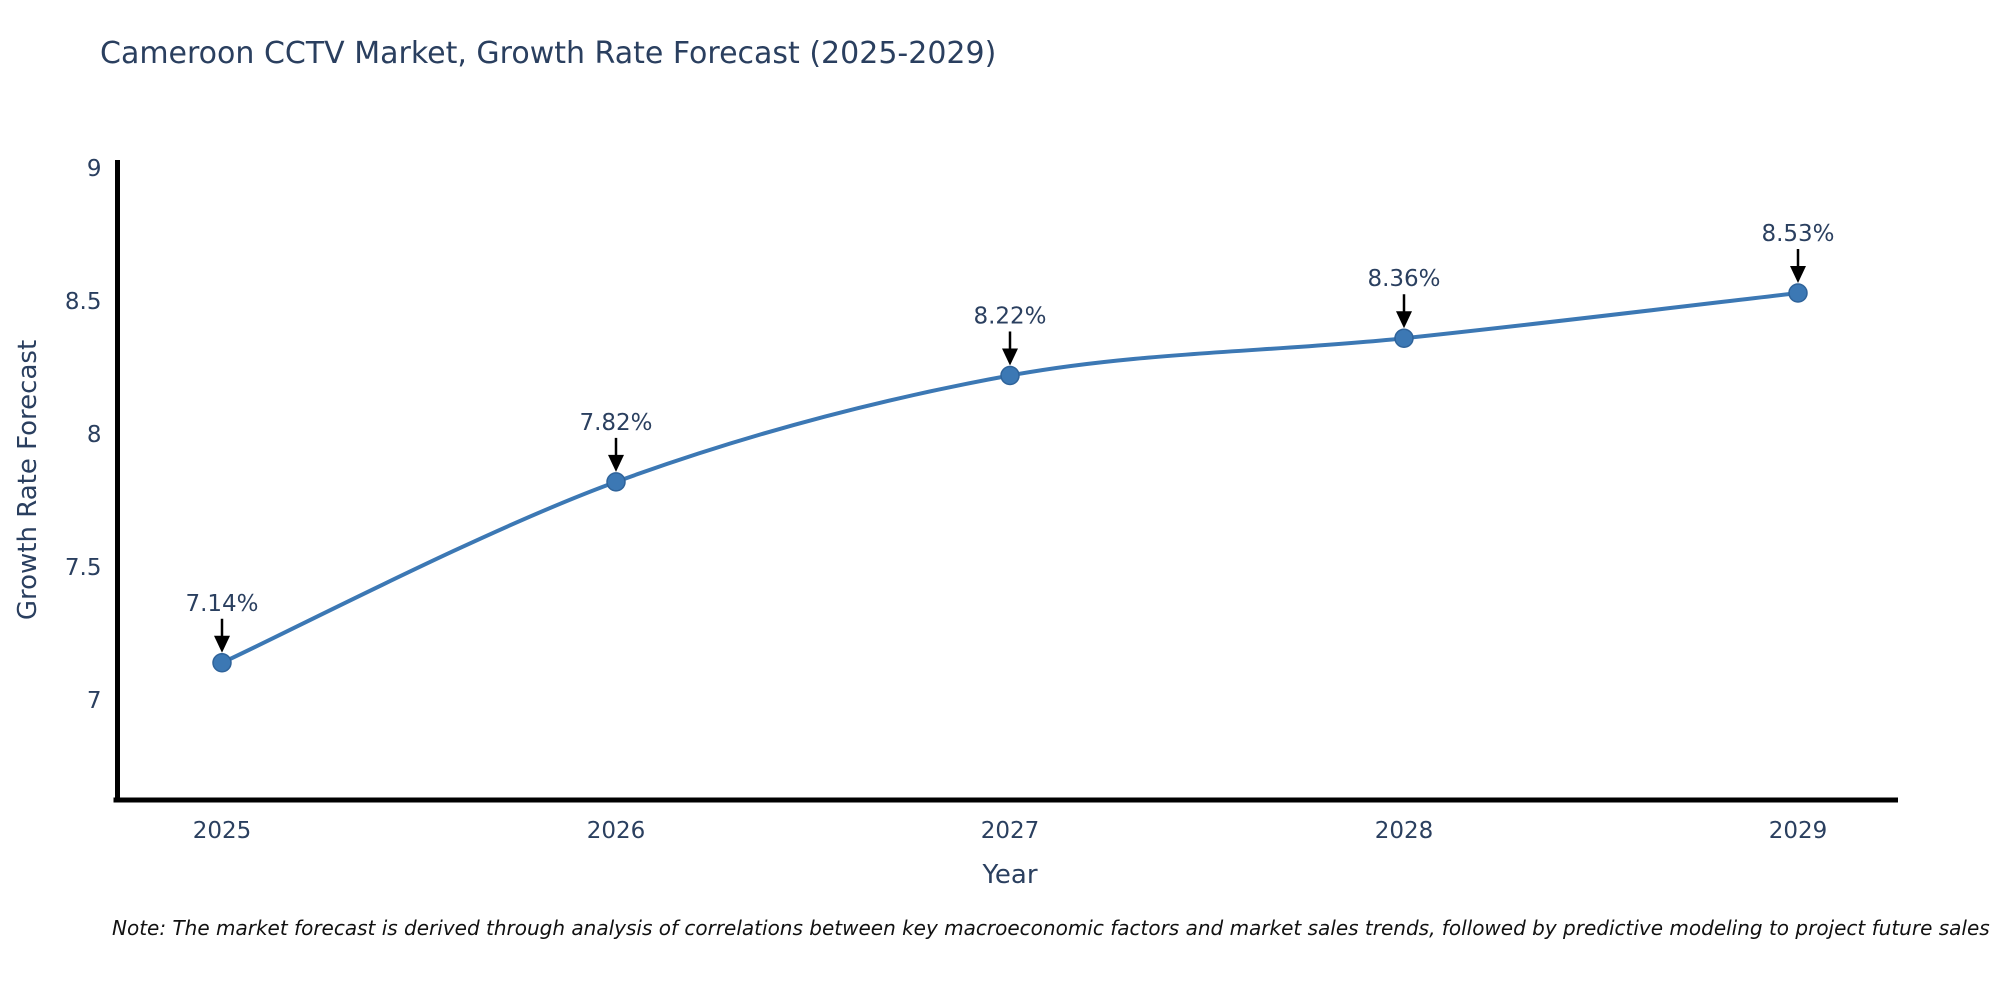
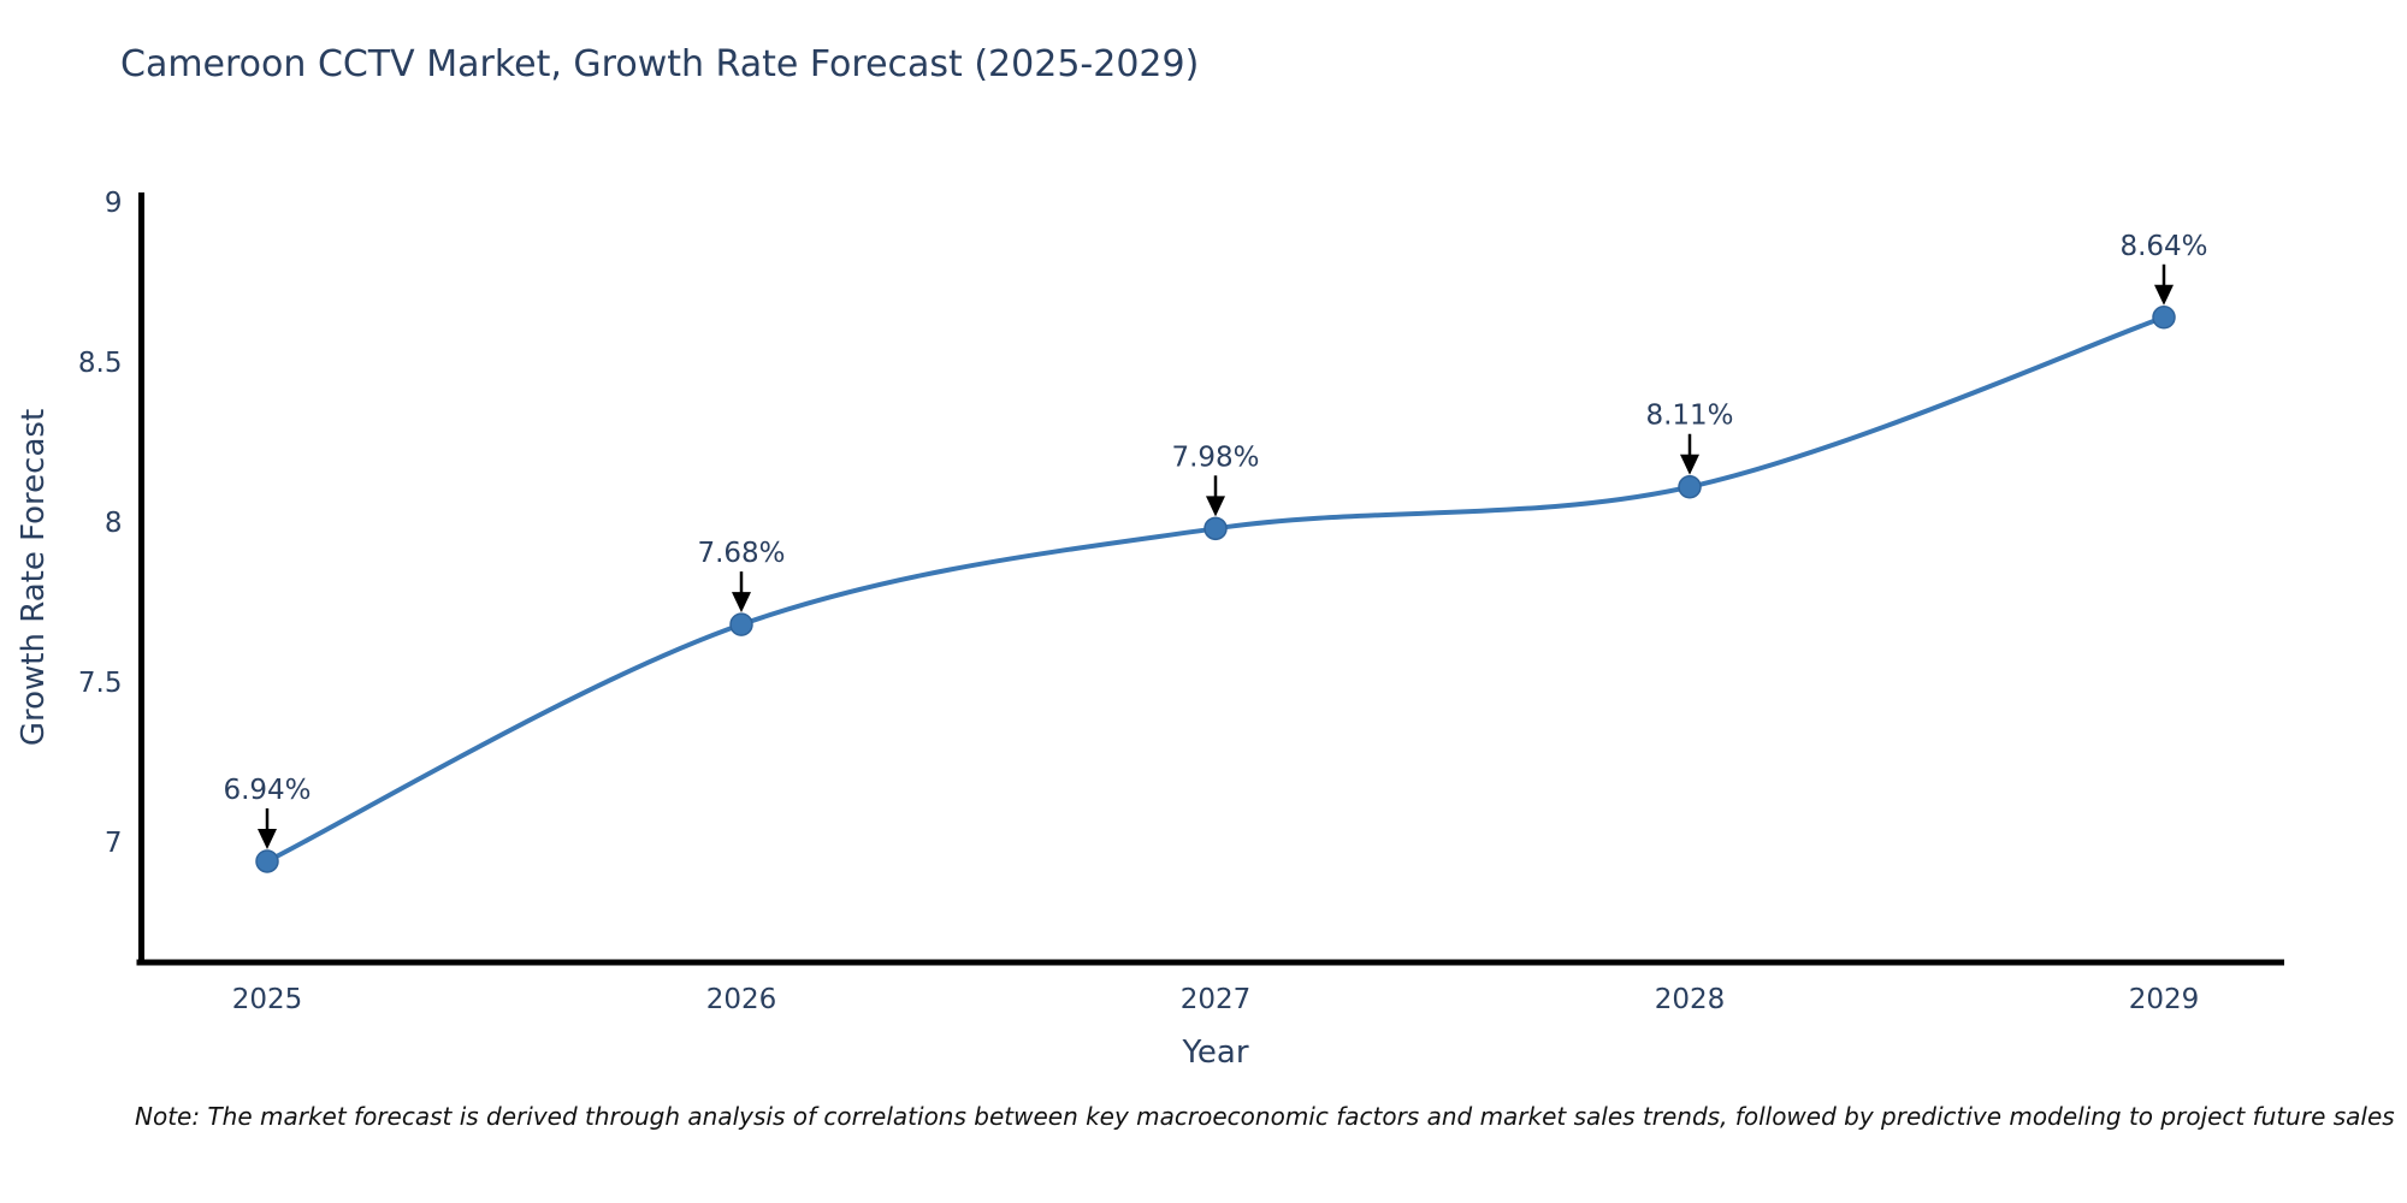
2025: 7.14% -> 6.94%
2026: 7.82% -> 7.68%
2027: 8.22% -> 7.98%
2028: 8.36% -> 8.11%
2029: 8.53% -> 8.64%
